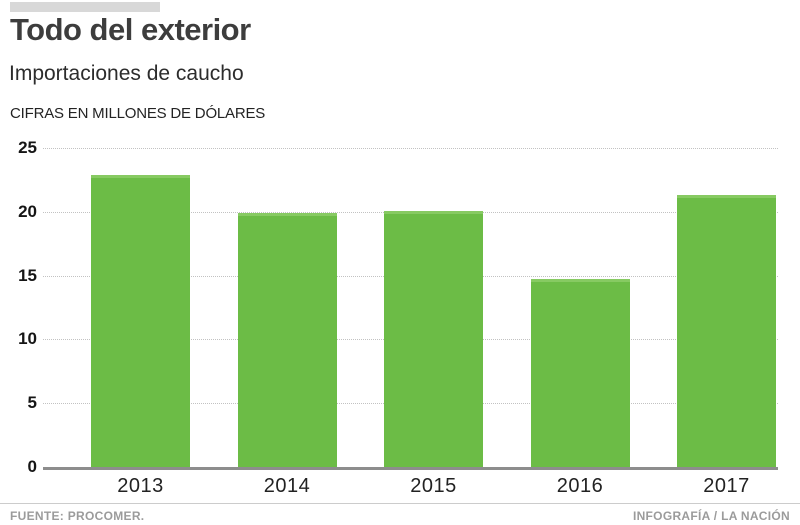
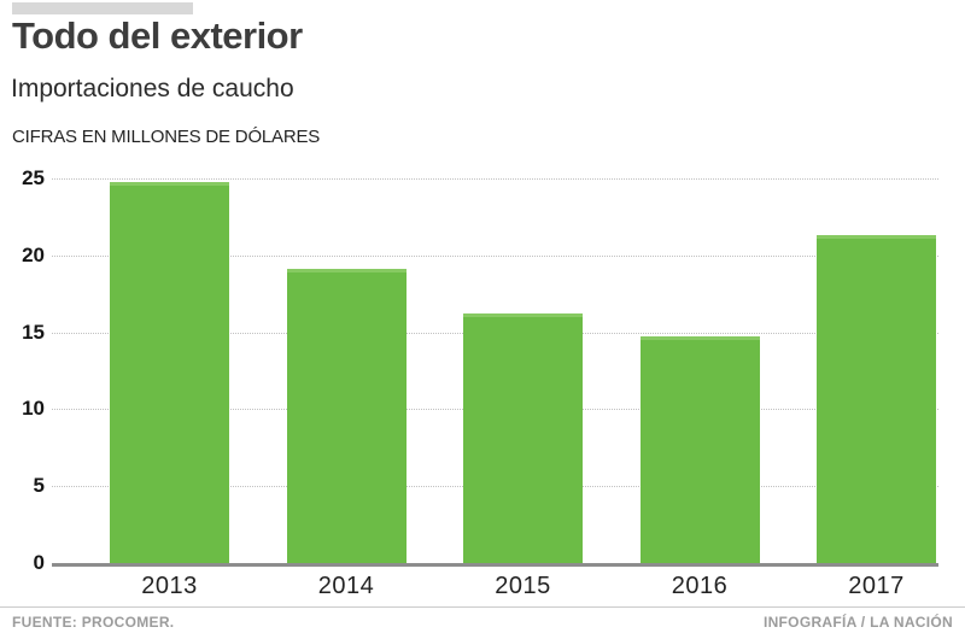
2013: 22.9 -> 24.8
2014: 19.9 -> 19.1
2015: 20.1 -> 16.2
